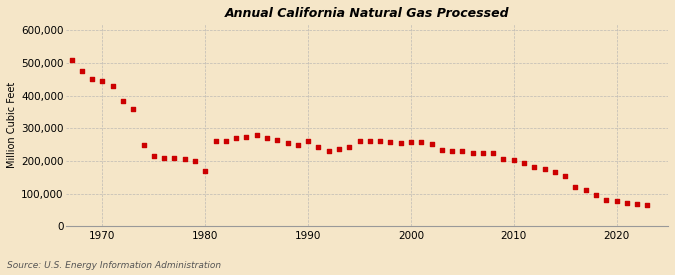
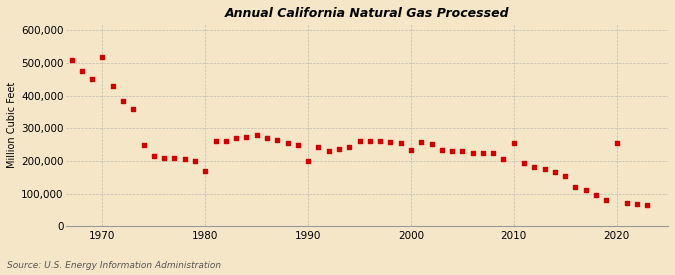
1970: 445,000 -> 520,000
1990: 260,000 -> 200,000
2000: 258,000 -> 235,000
2010: 202,000 -> 255,000
2020: 77,000 -> 255,000
